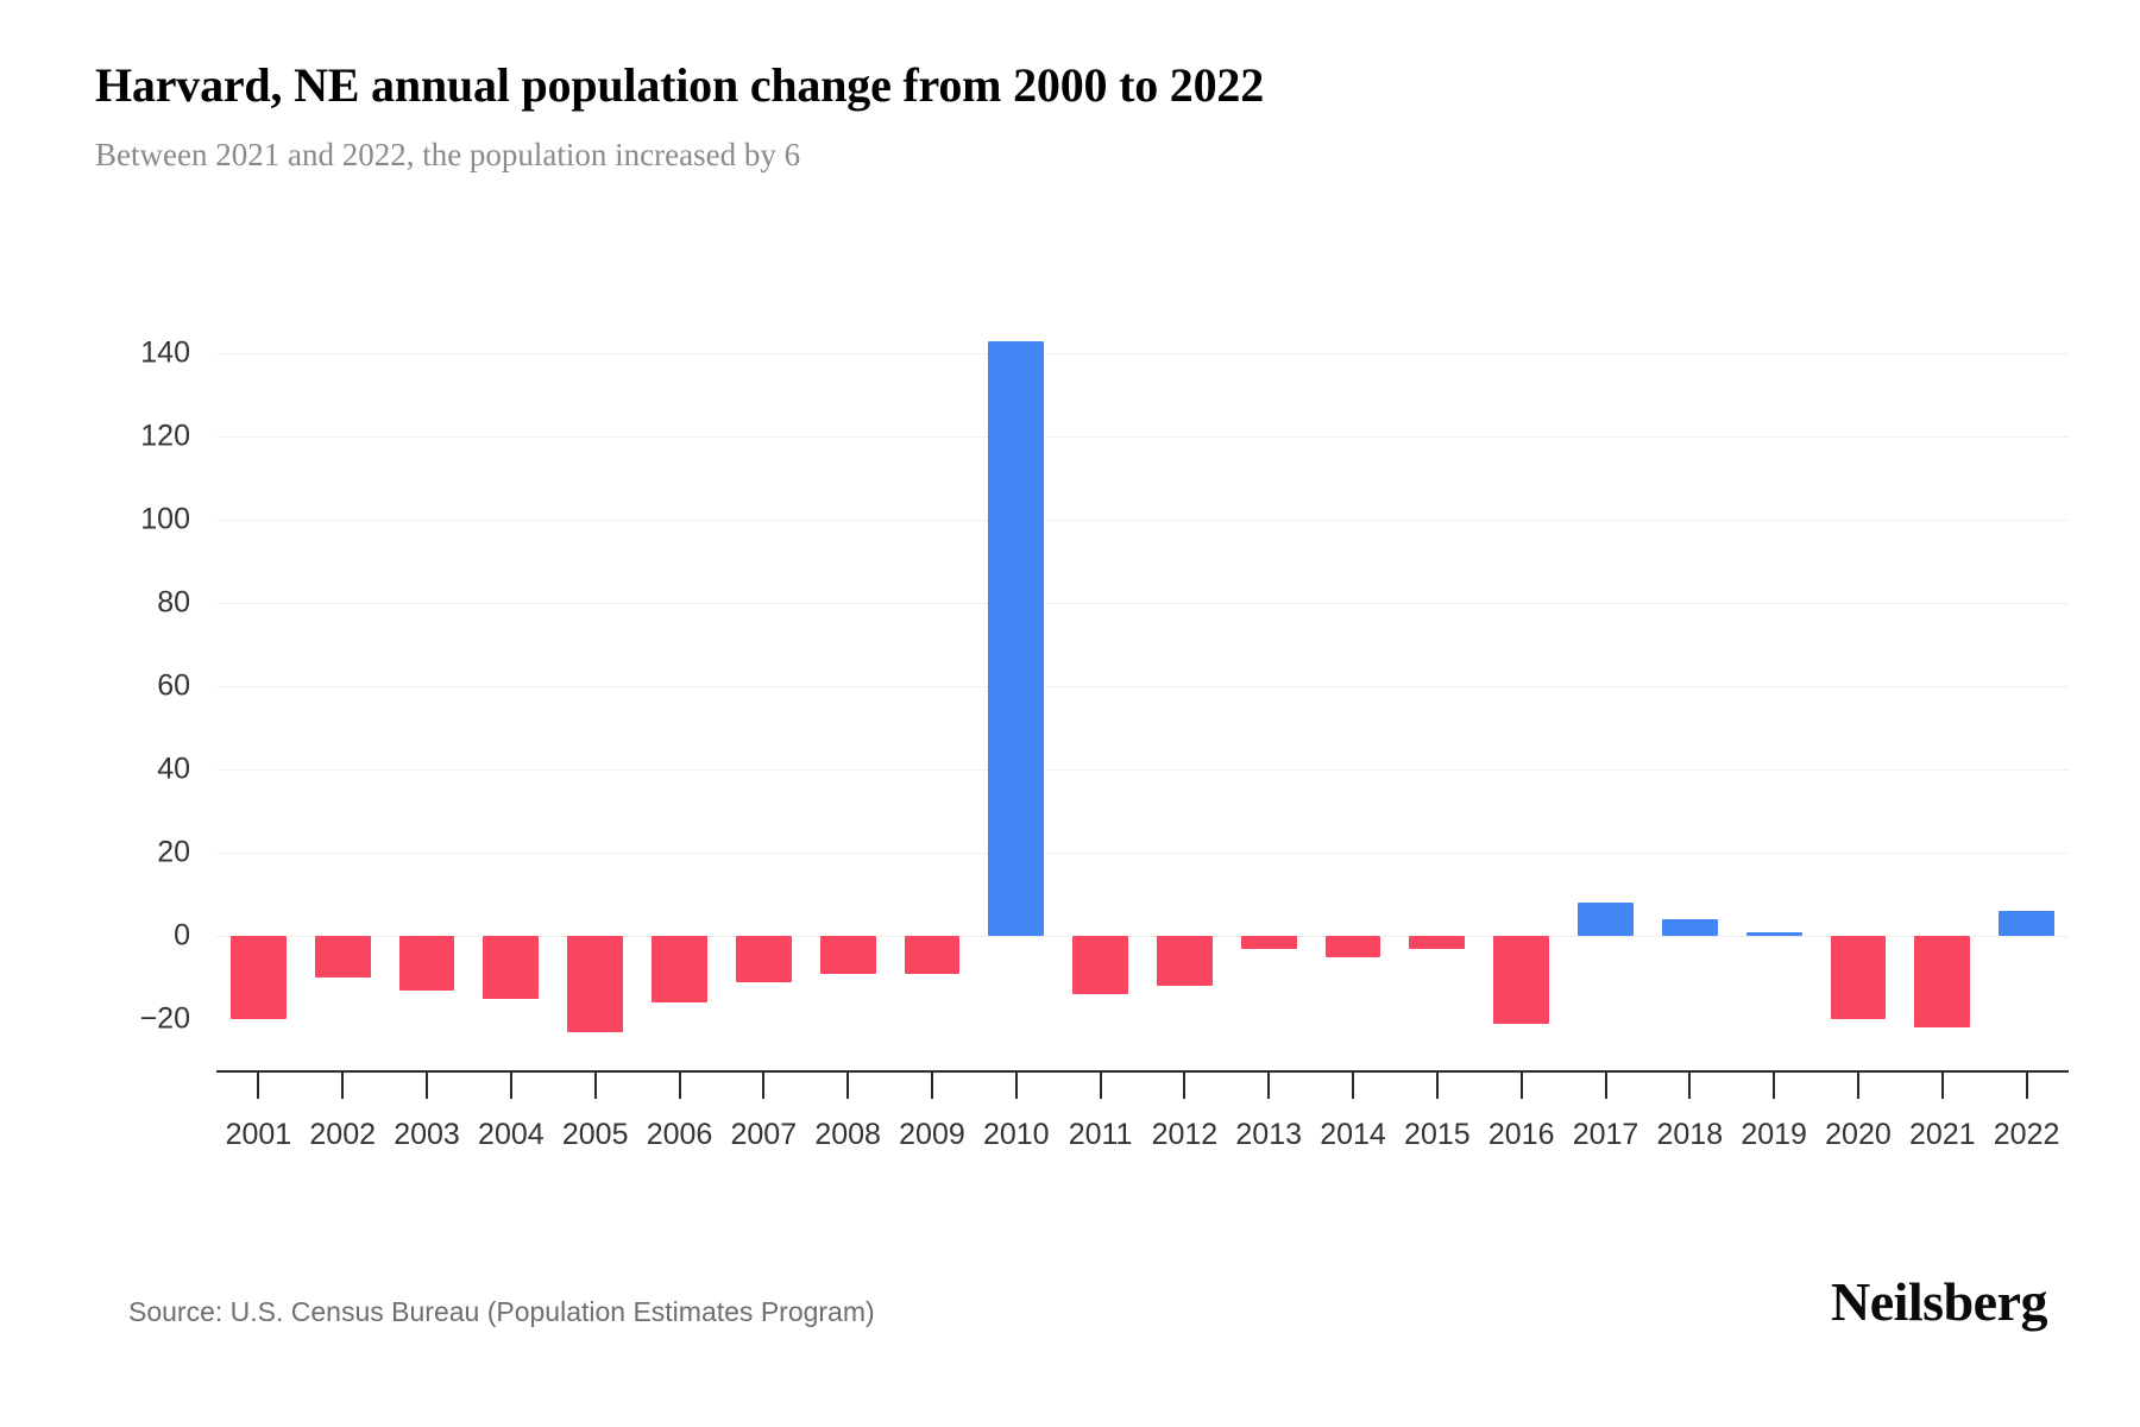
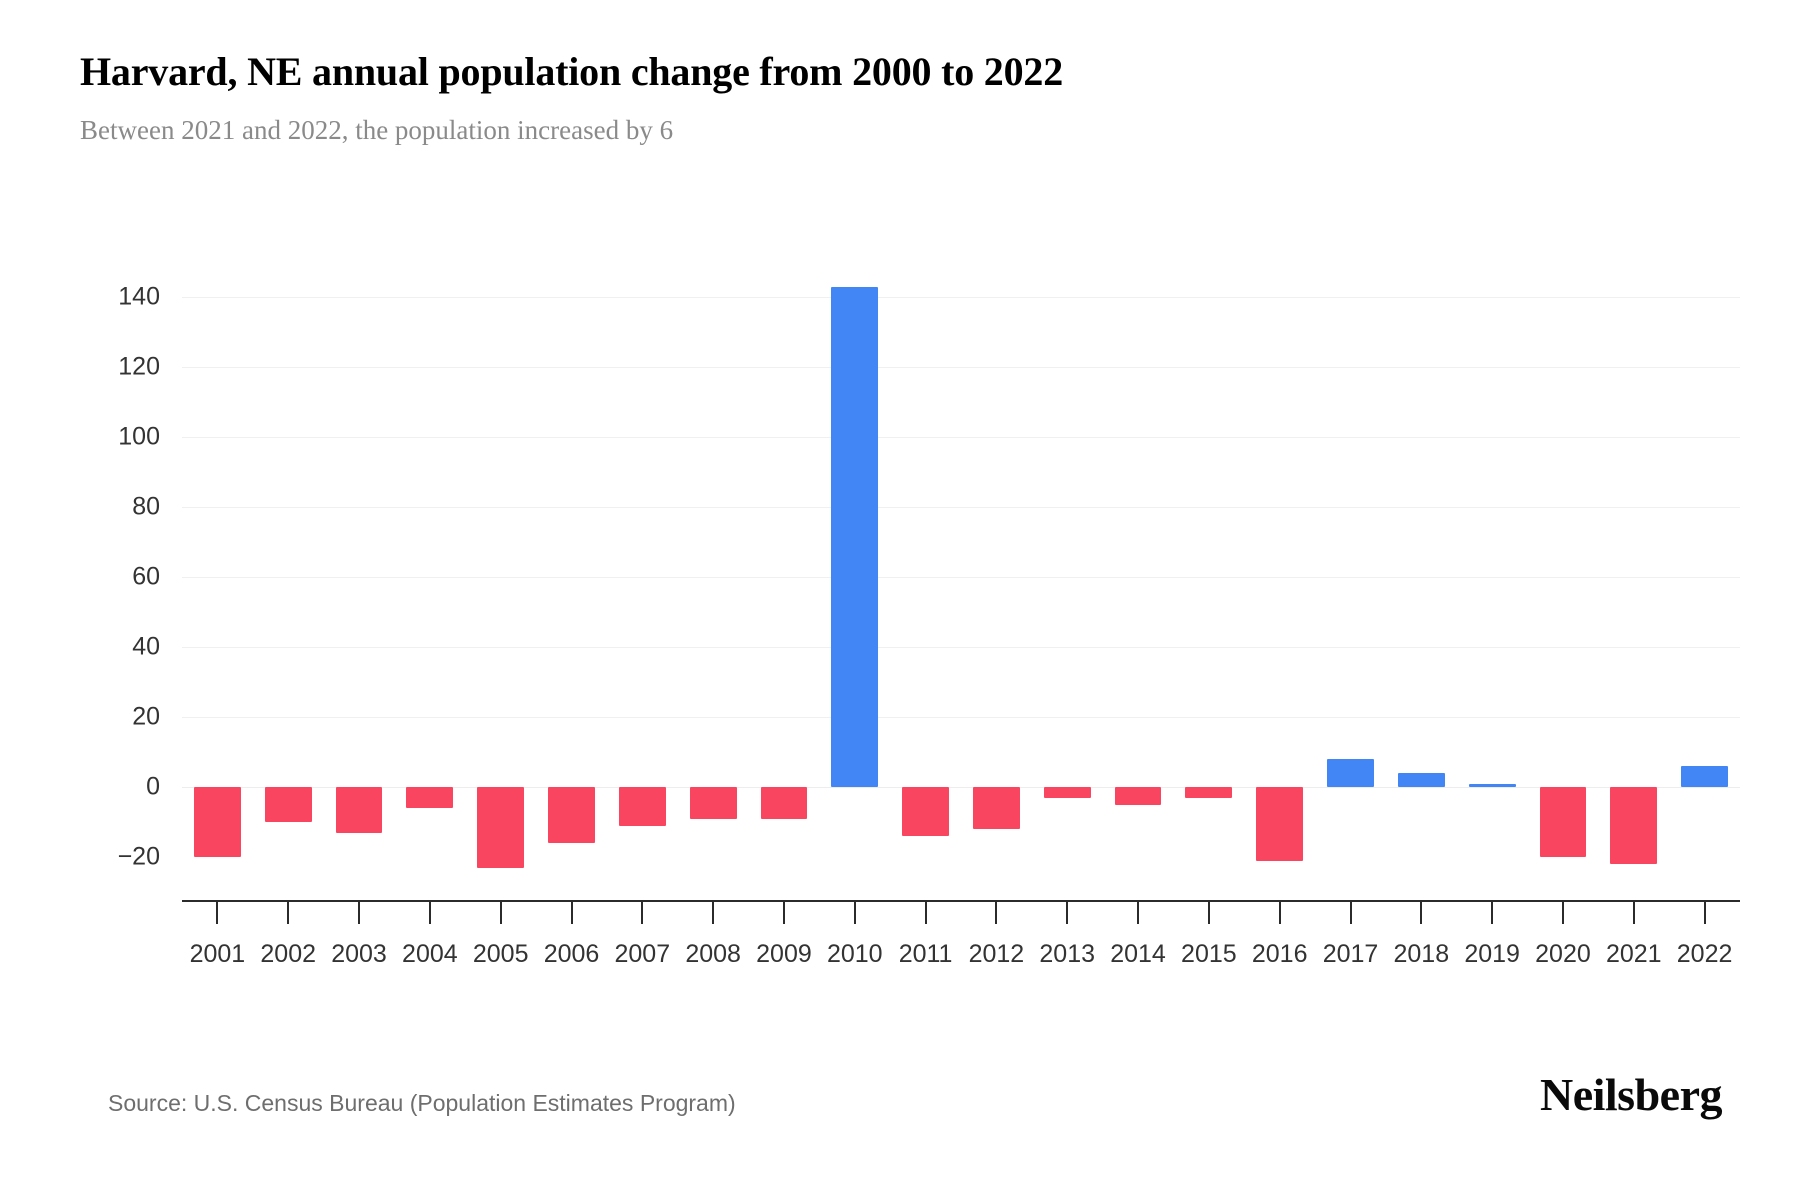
2004: -15 -> -6
